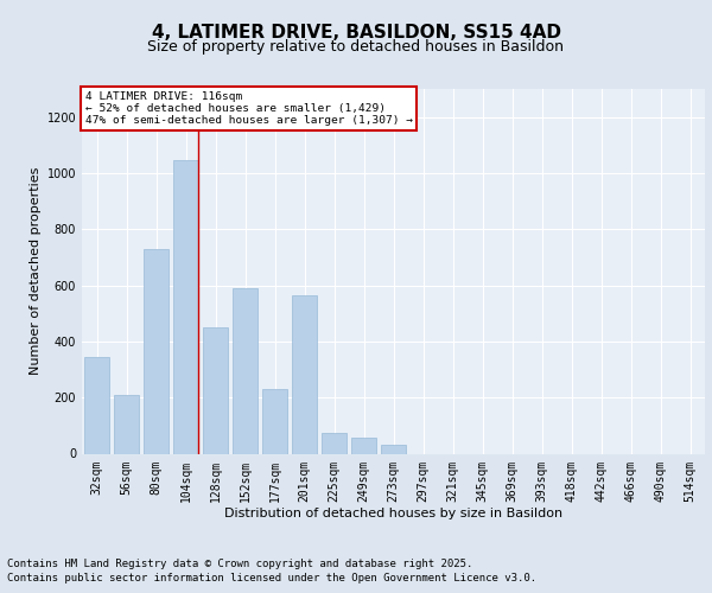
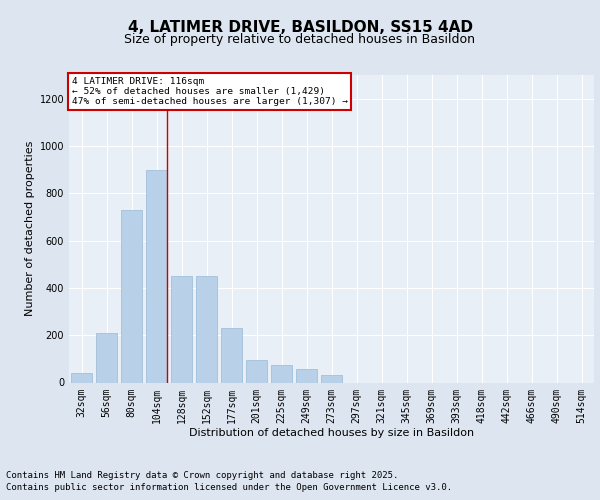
32sqm: 345 -> 40
104sqm: 1045 -> 900
152sqm: 590 -> 450
201sqm: 565 -> 95
